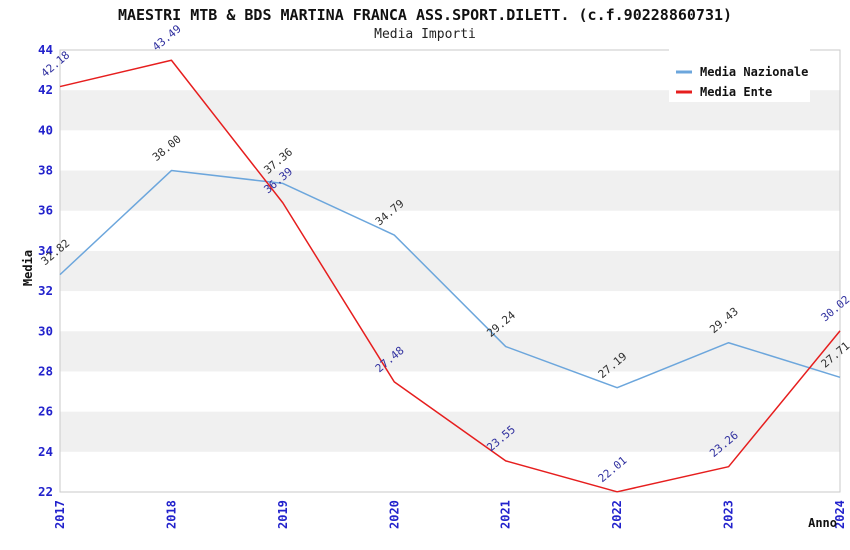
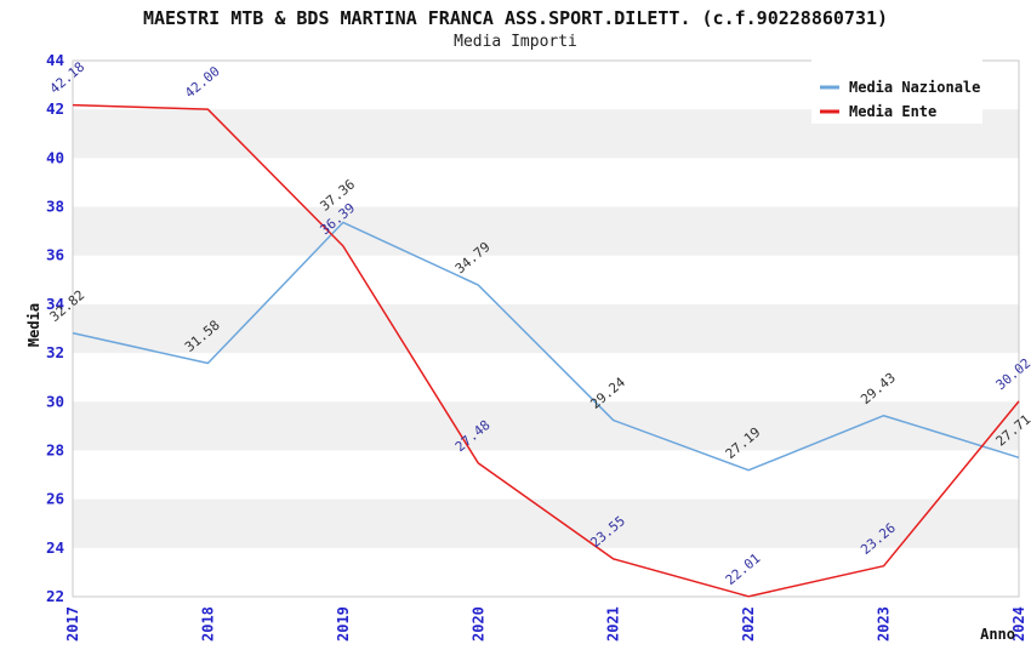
Media Nazionale/2018: 38.00 -> 31.58
Media Ente/2018: 43.49 -> 42.00
